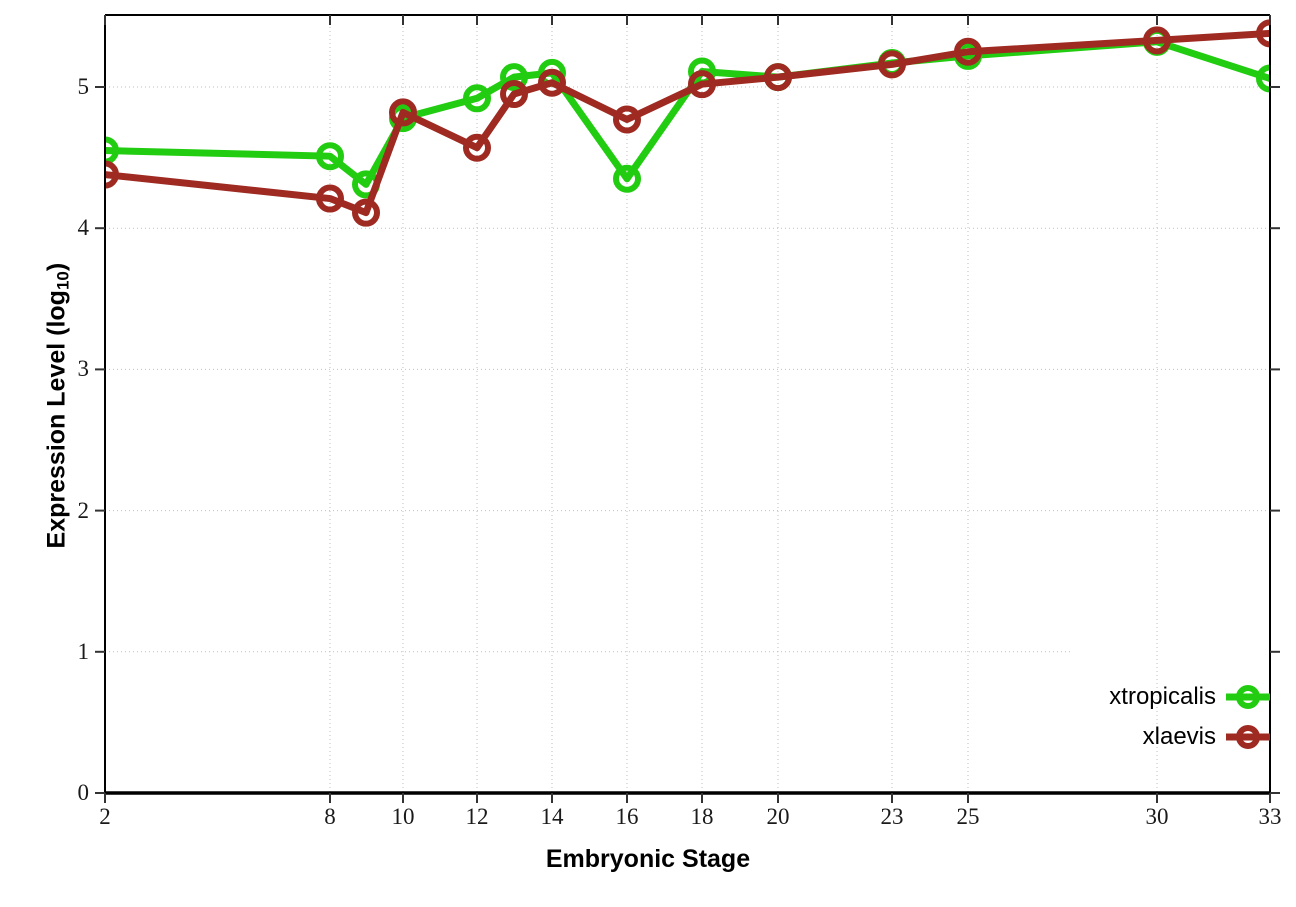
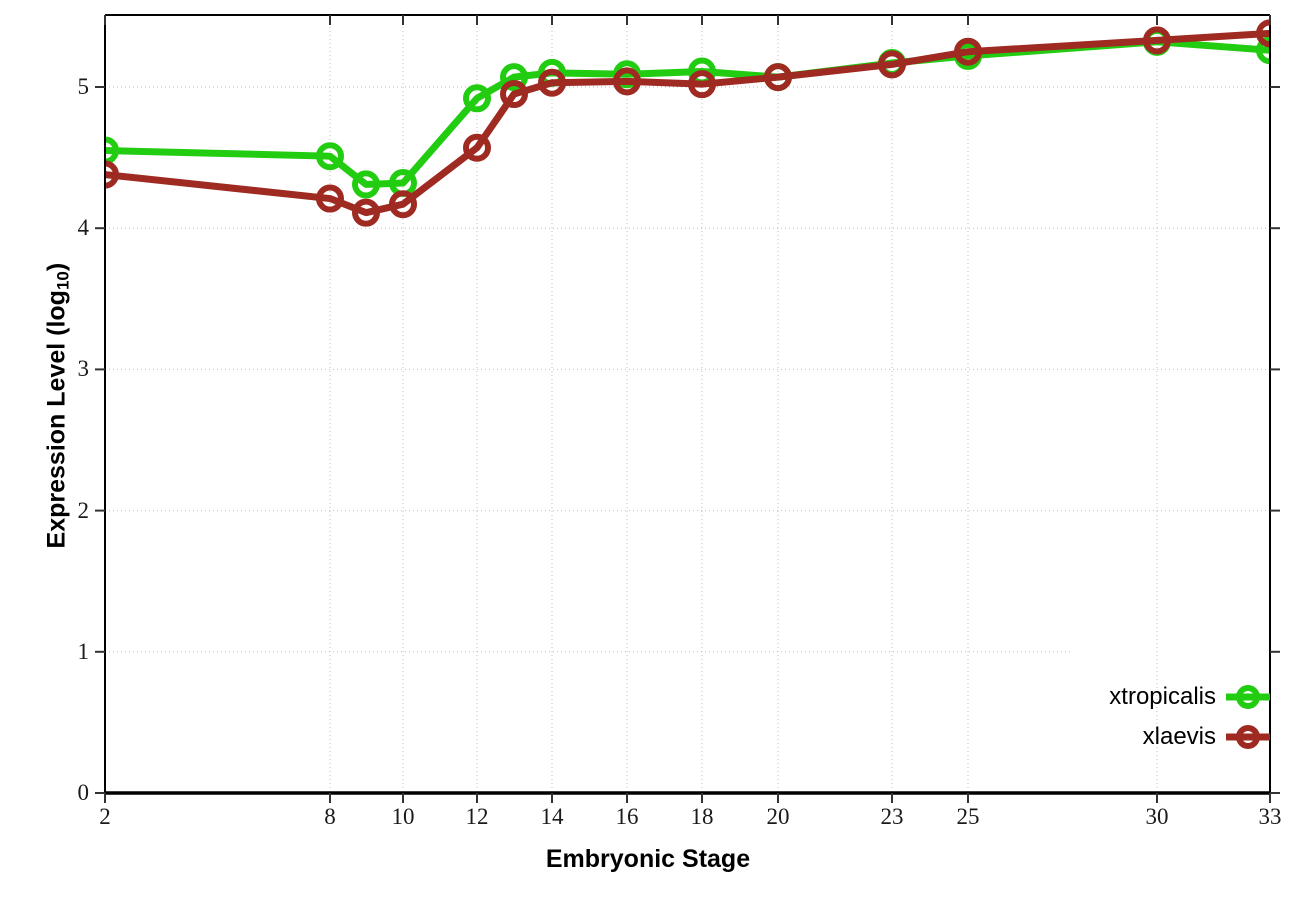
xtropicalis/10: 4.78 -> 4.32
xlaevis/10: 4.82 -> 4.17
xtropicalis/16: 4.35 -> 5.09
xlaevis/16: 4.77 -> 5.04
xtropicalis/33: 5.06 -> 5.26
